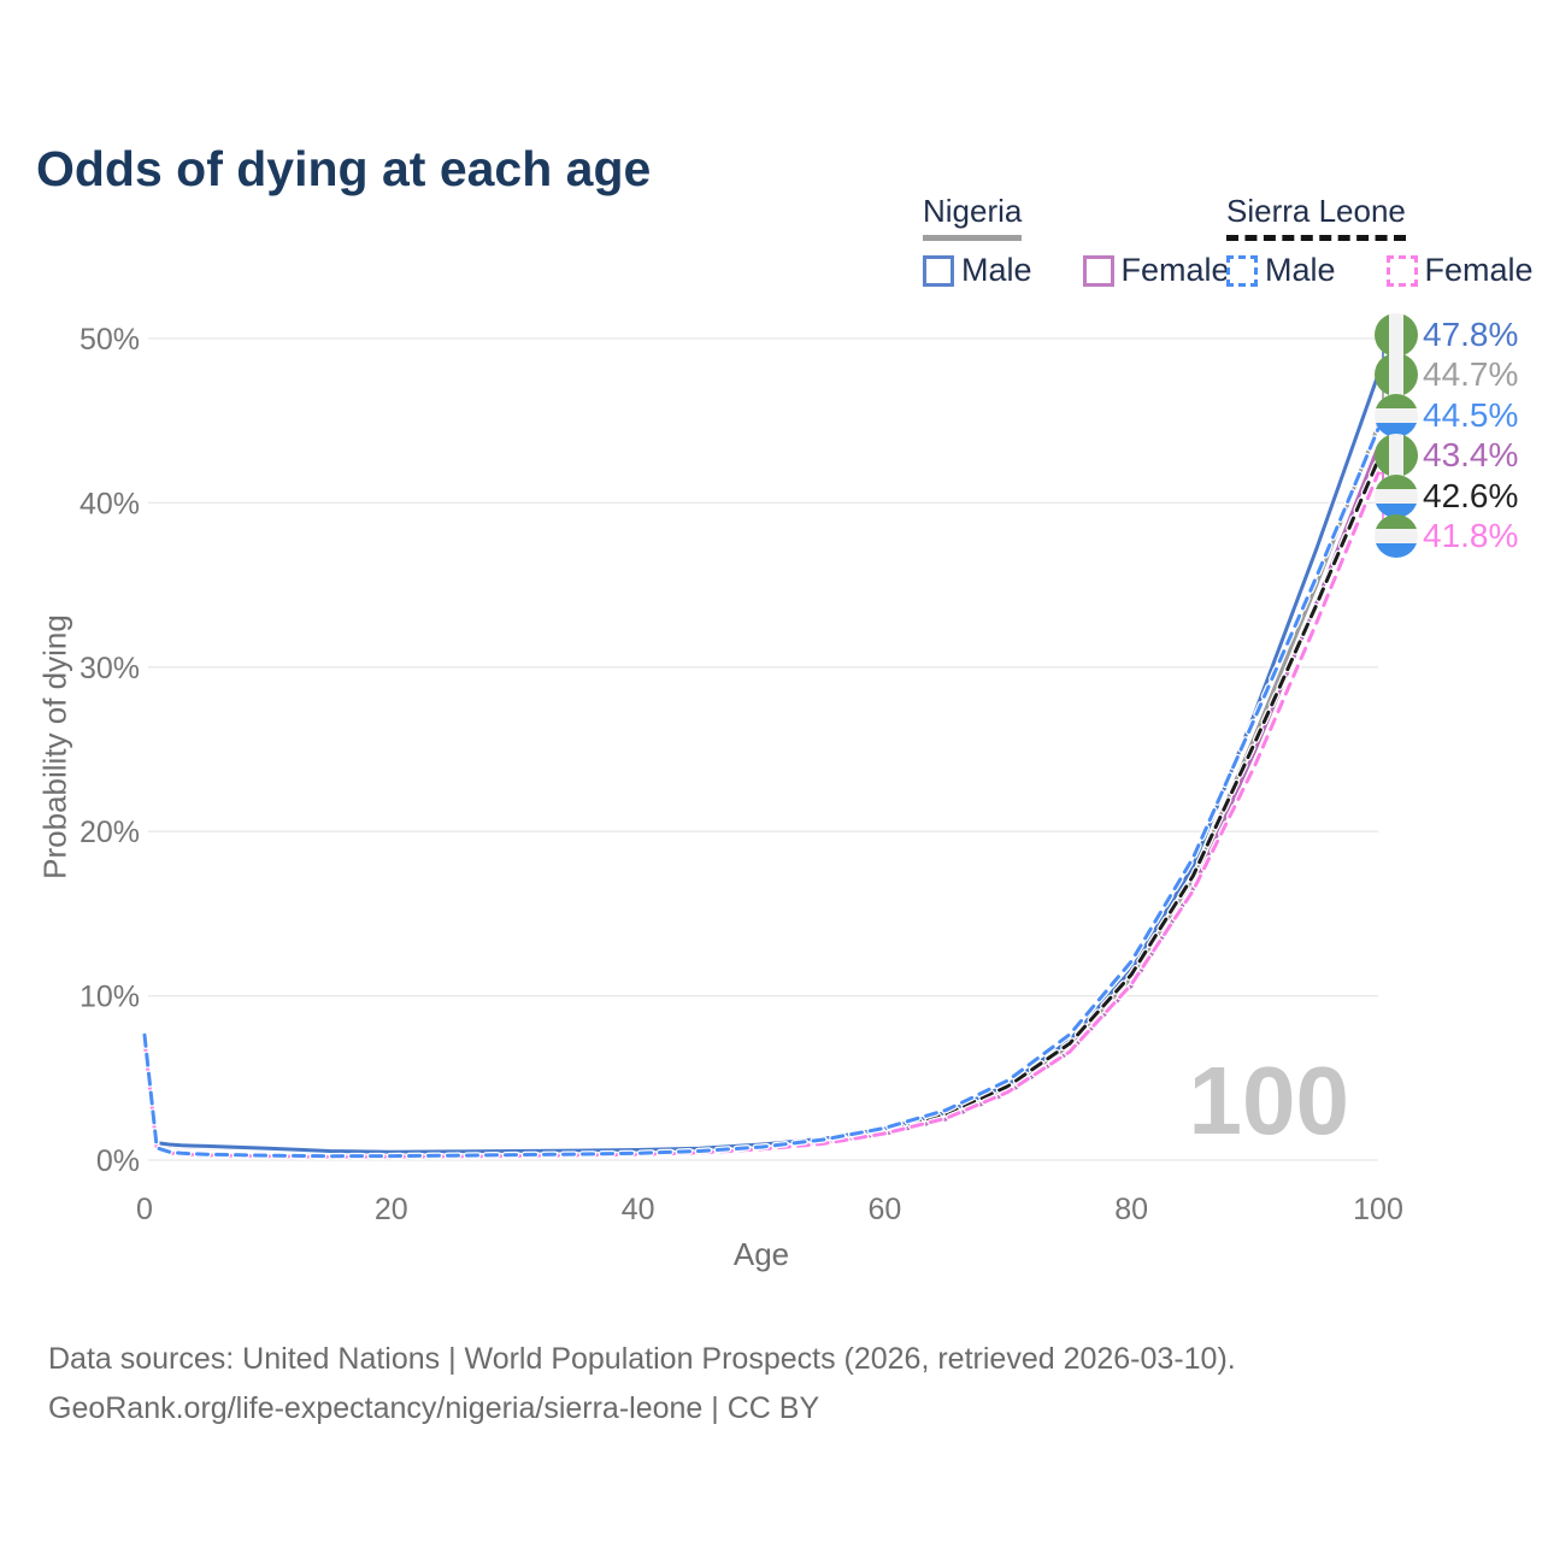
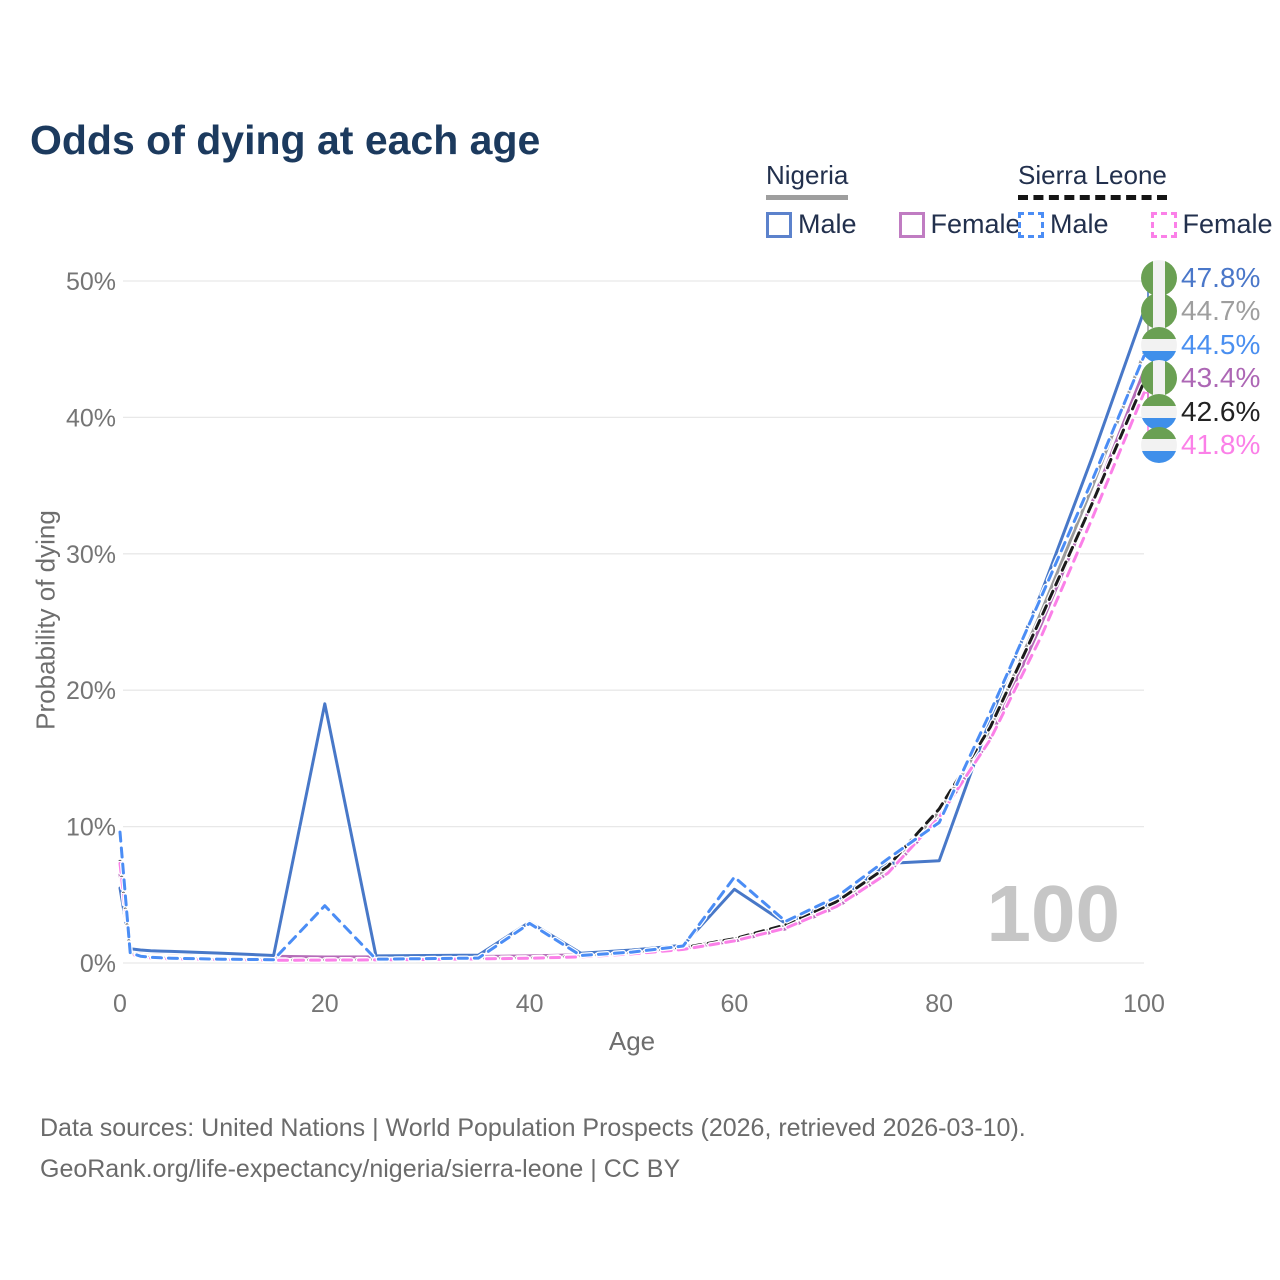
Nigeria Male/0: 7.0% -> 5.5%
Sierra Leone Male/0: 7.6% -> 9.6%
Nigeria Male/20: 0.5% -> 19.0%
Sierra Leone Male/20: 0.2% -> 4.2%
Nigeria Male/40: 0.6% -> 3.0%
Sierra Leone Male/40: 0.4% -> 2.9%
Nigeria Male/60: 1.9% -> 5.4%
Sierra Leone Male/60: 1.9% -> 6.3%
Nigeria Male/80: 11.6% -> 7.5%
Sierra Leone Male/80: 12.1% -> 10.3%
